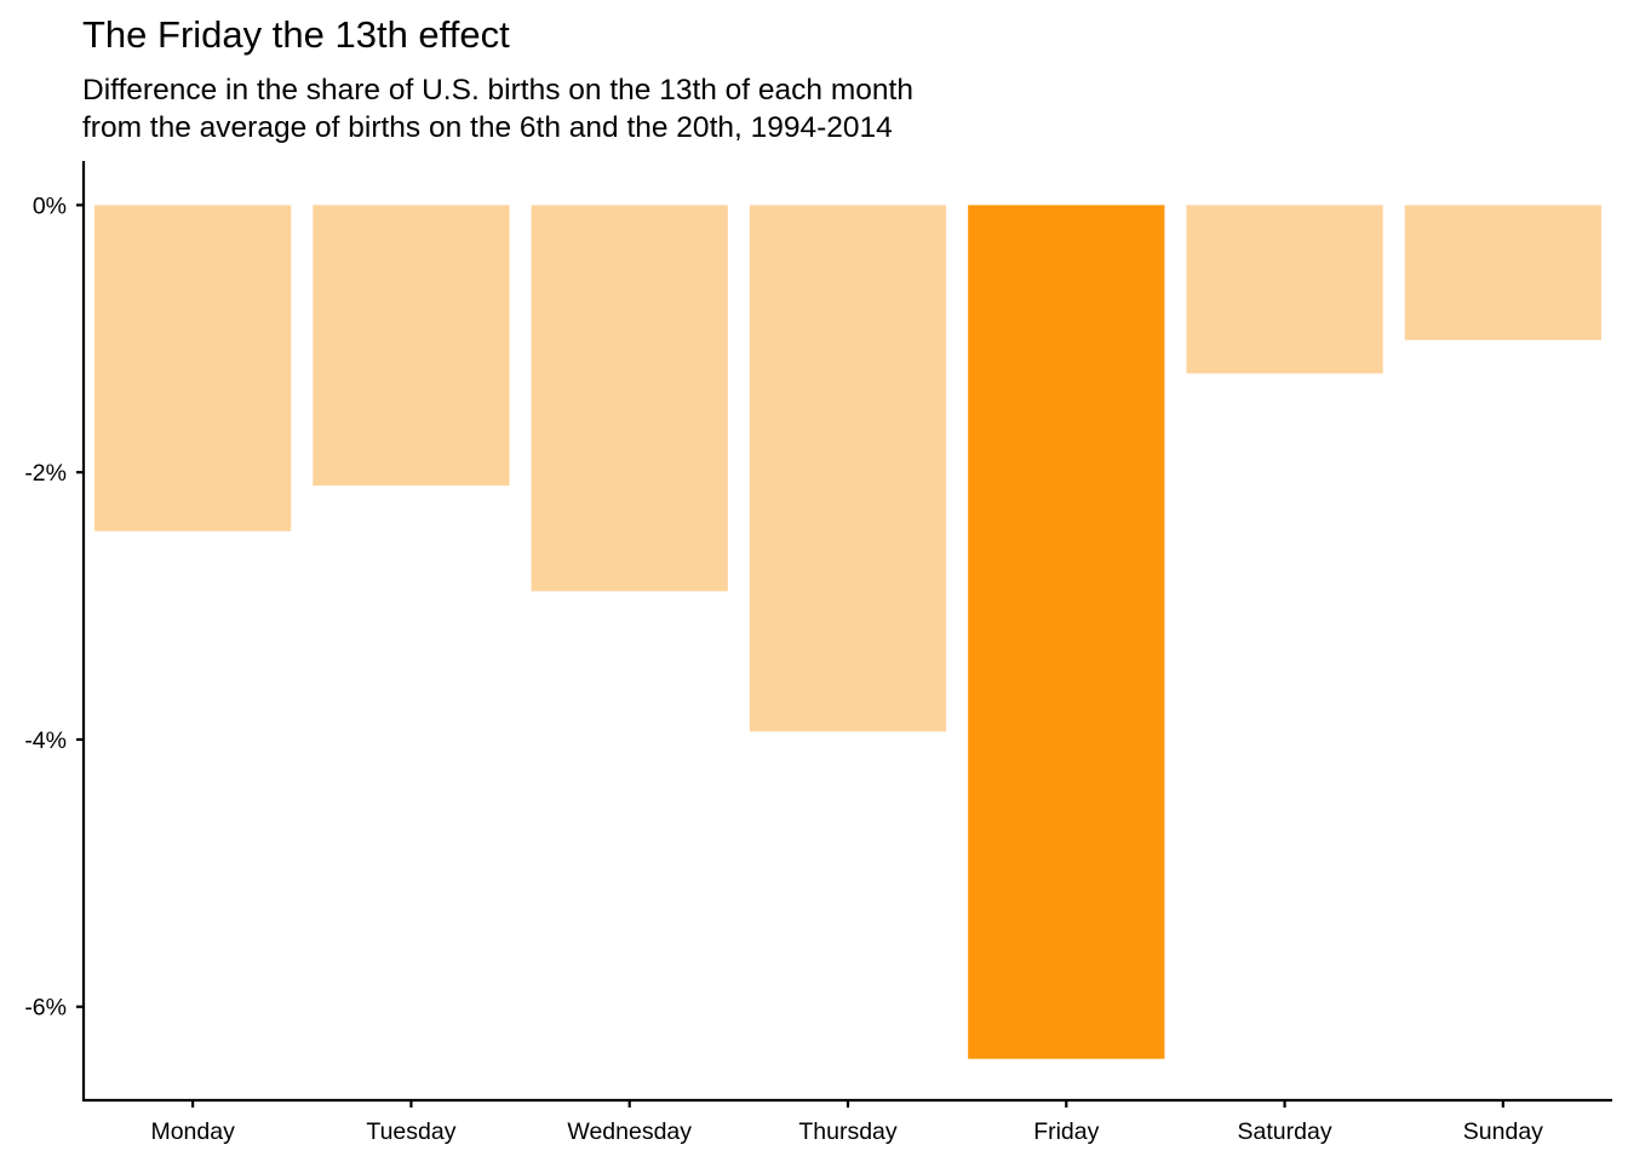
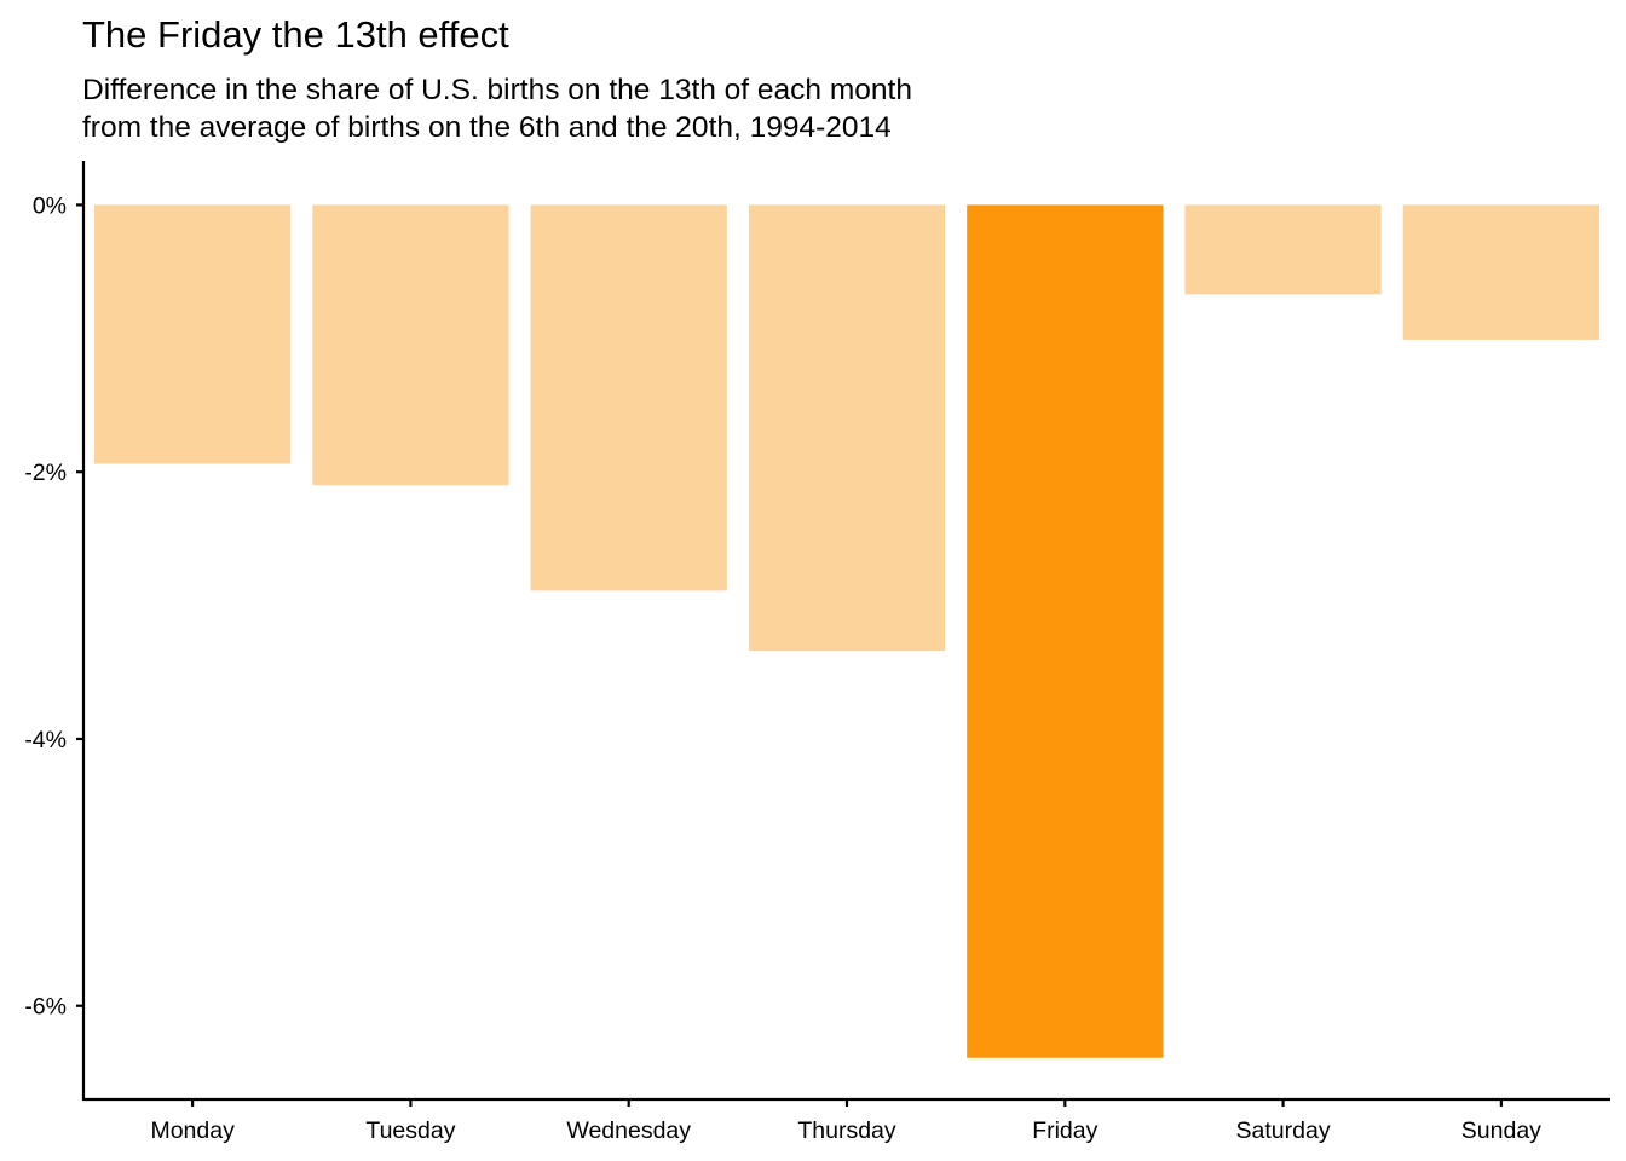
Monday: -2.44% -> -1.94%
Thursday: -3.94% -> -3.34%
Saturday: -1.26% -> -0.67%
